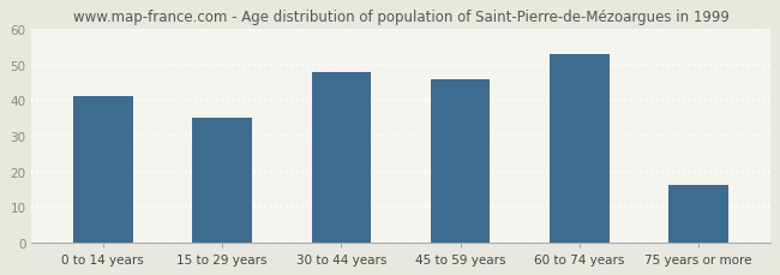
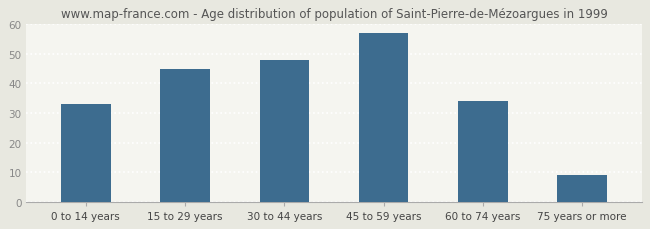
0 to 14 years: 41 -> 33
15 to 29 years: 35 -> 45
45 to 59 years: 46 -> 57
60 to 74 years: 53 -> 34
75 years or more: 16 -> 9
